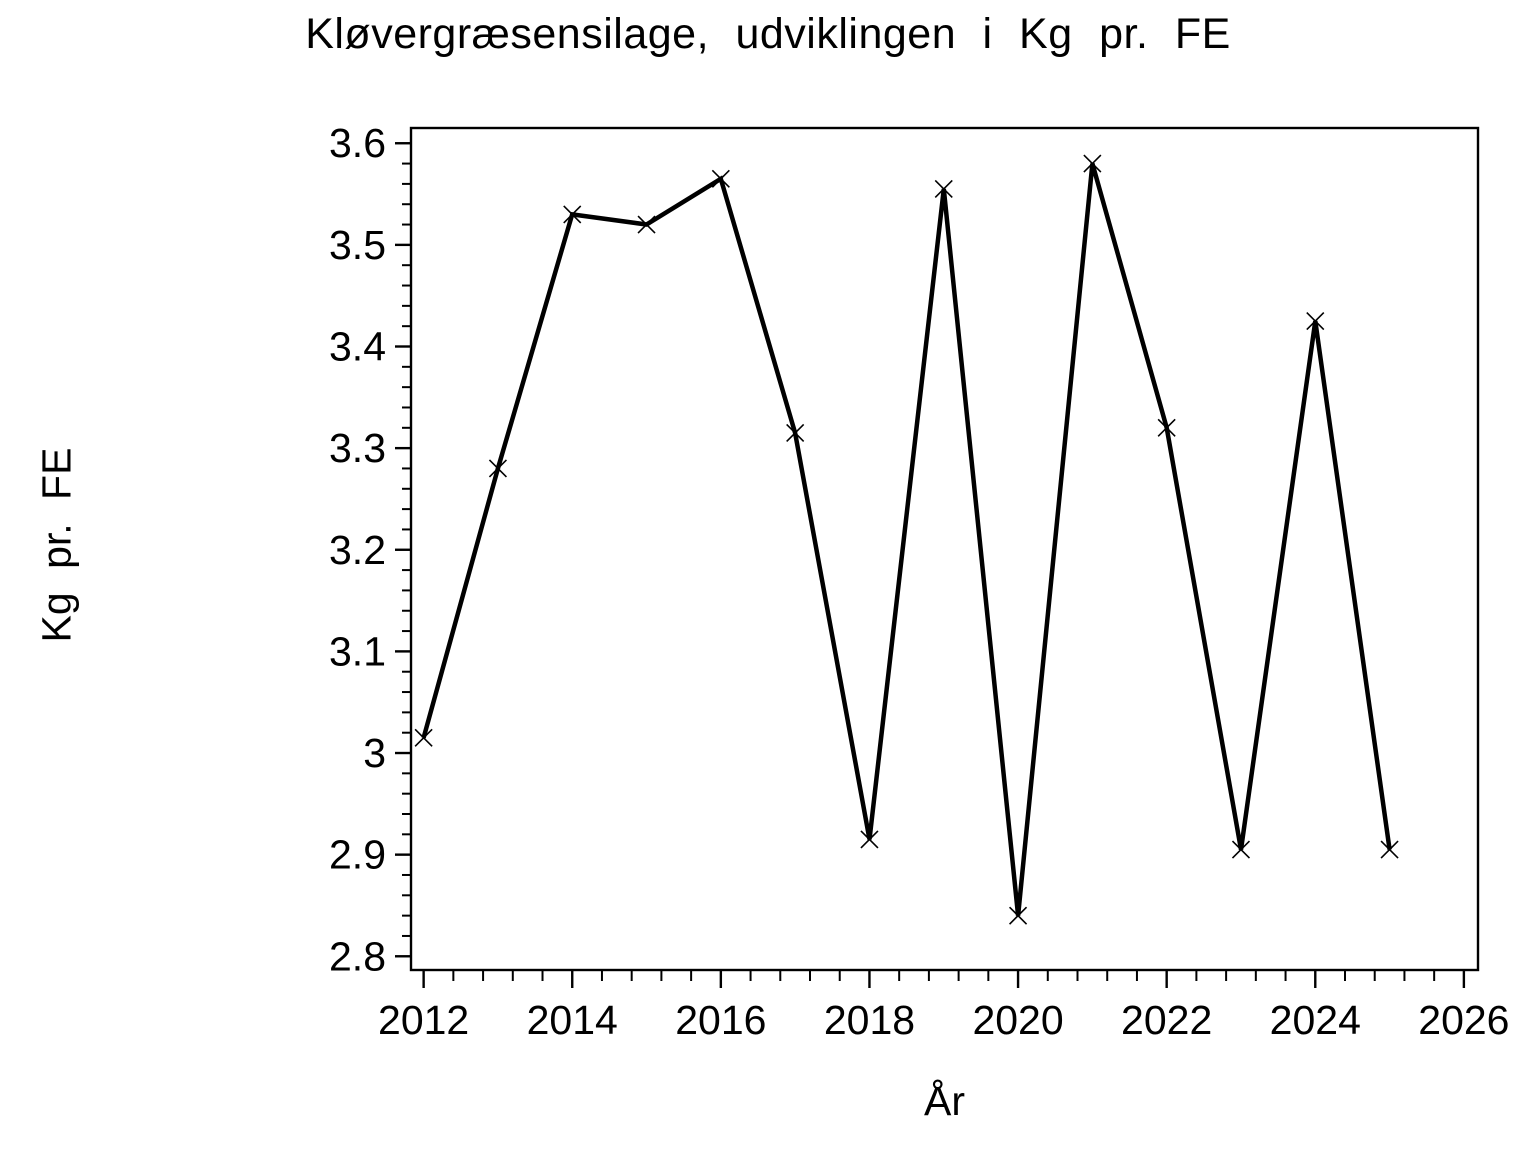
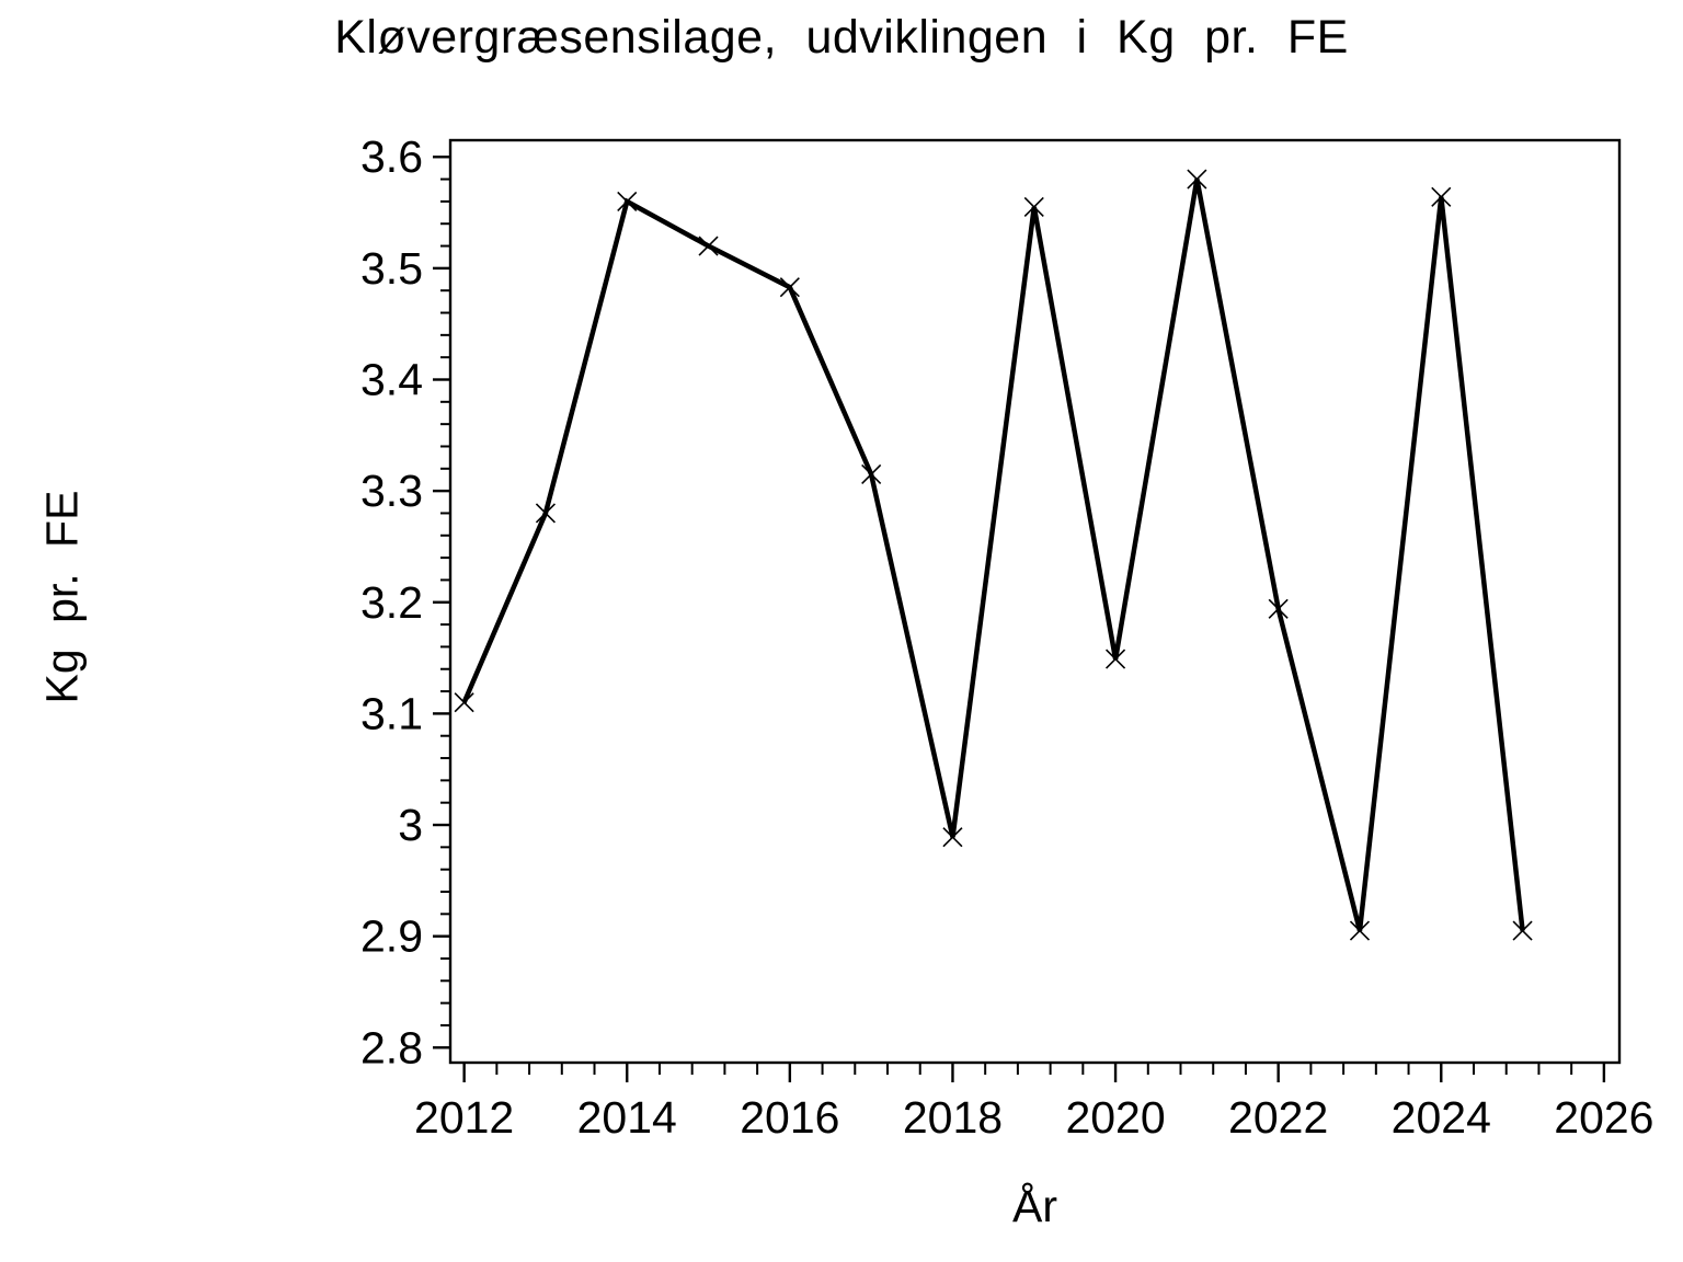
2012: 3.015 -> 3.110
2014: 3.530 -> 3.560
2016: 3.565 -> 3.483
2018: 2.915 -> 2.989
2020: 2.840 -> 3.149
2022: 3.320 -> 3.194
2024: 3.425 -> 3.564
